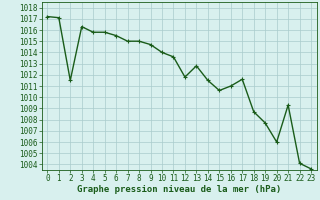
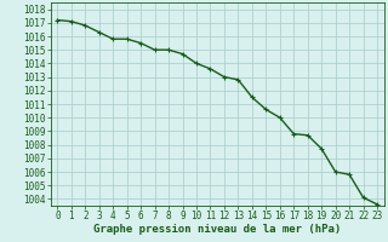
2: 1011.5 -> 1016.8
12: 1011.8 -> 1013.0
16: 1011.0 -> 1010.0
17: 1011.6 -> 1008.8
21: 1009.3 -> 1005.8
